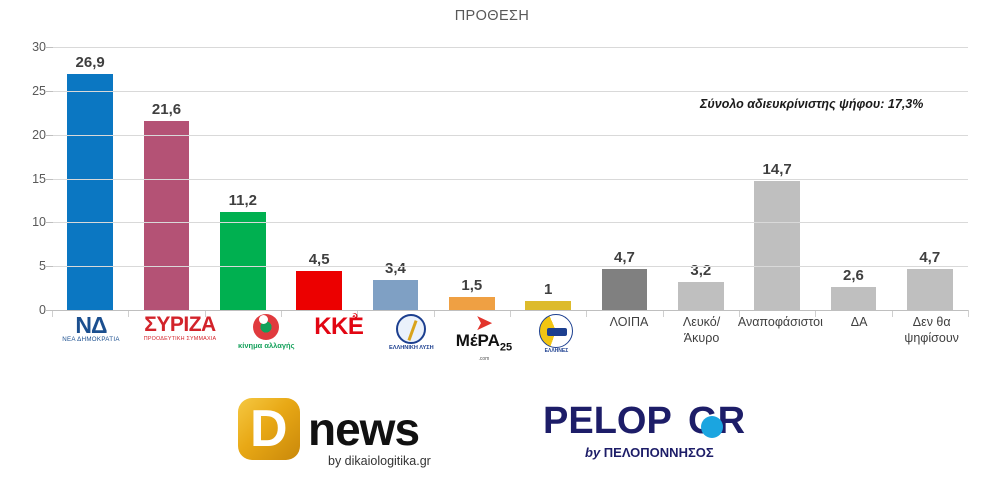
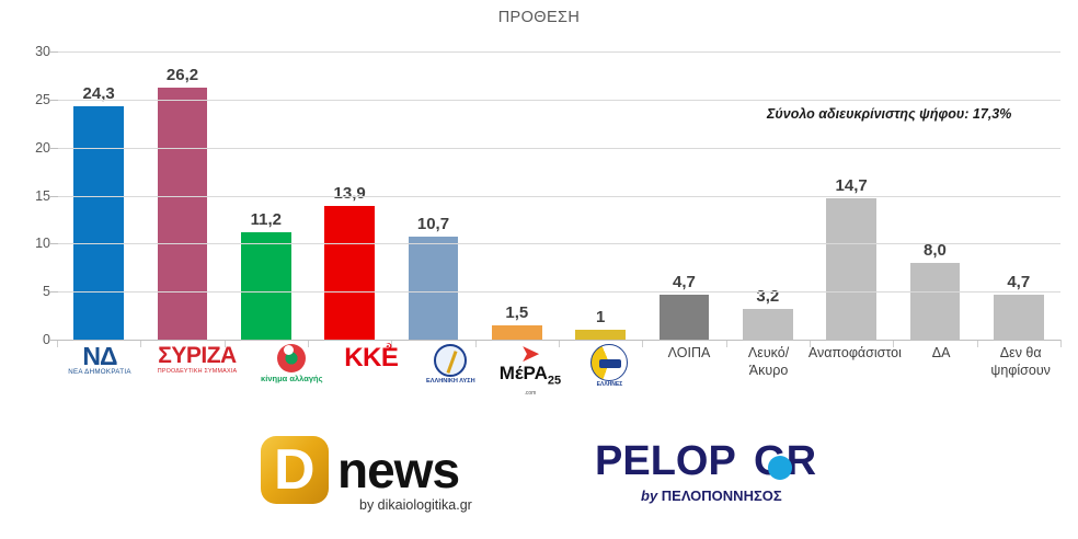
ΝΔ: 26,9 -> 24,3
ΣΥΡΙΖΑ: 21,6 -> 26,2
ΚΚΕ: 4,5 -> 13,9
ΕΛΛΗΝΙΚΗ ΛΥΣΗ: 3,4 -> 10,7
ΔΑ: 2,6 -> 8,0
